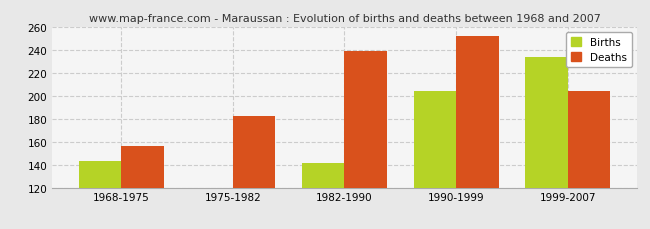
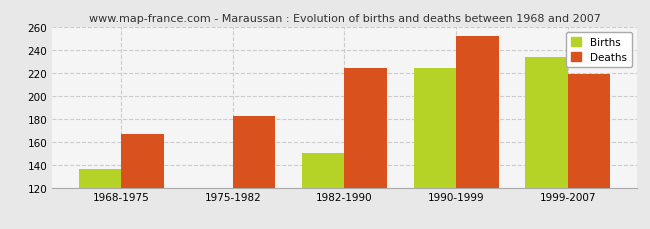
Births/1968-1975: 143 -> 136
Deaths/1968-1975: 156 -> 167
Births/1982-1990: 141 -> 150
Deaths/1982-1990: 239 -> 224
Births/1990-1999: 204 -> 224
Deaths/1999-2007: 204 -> 219
